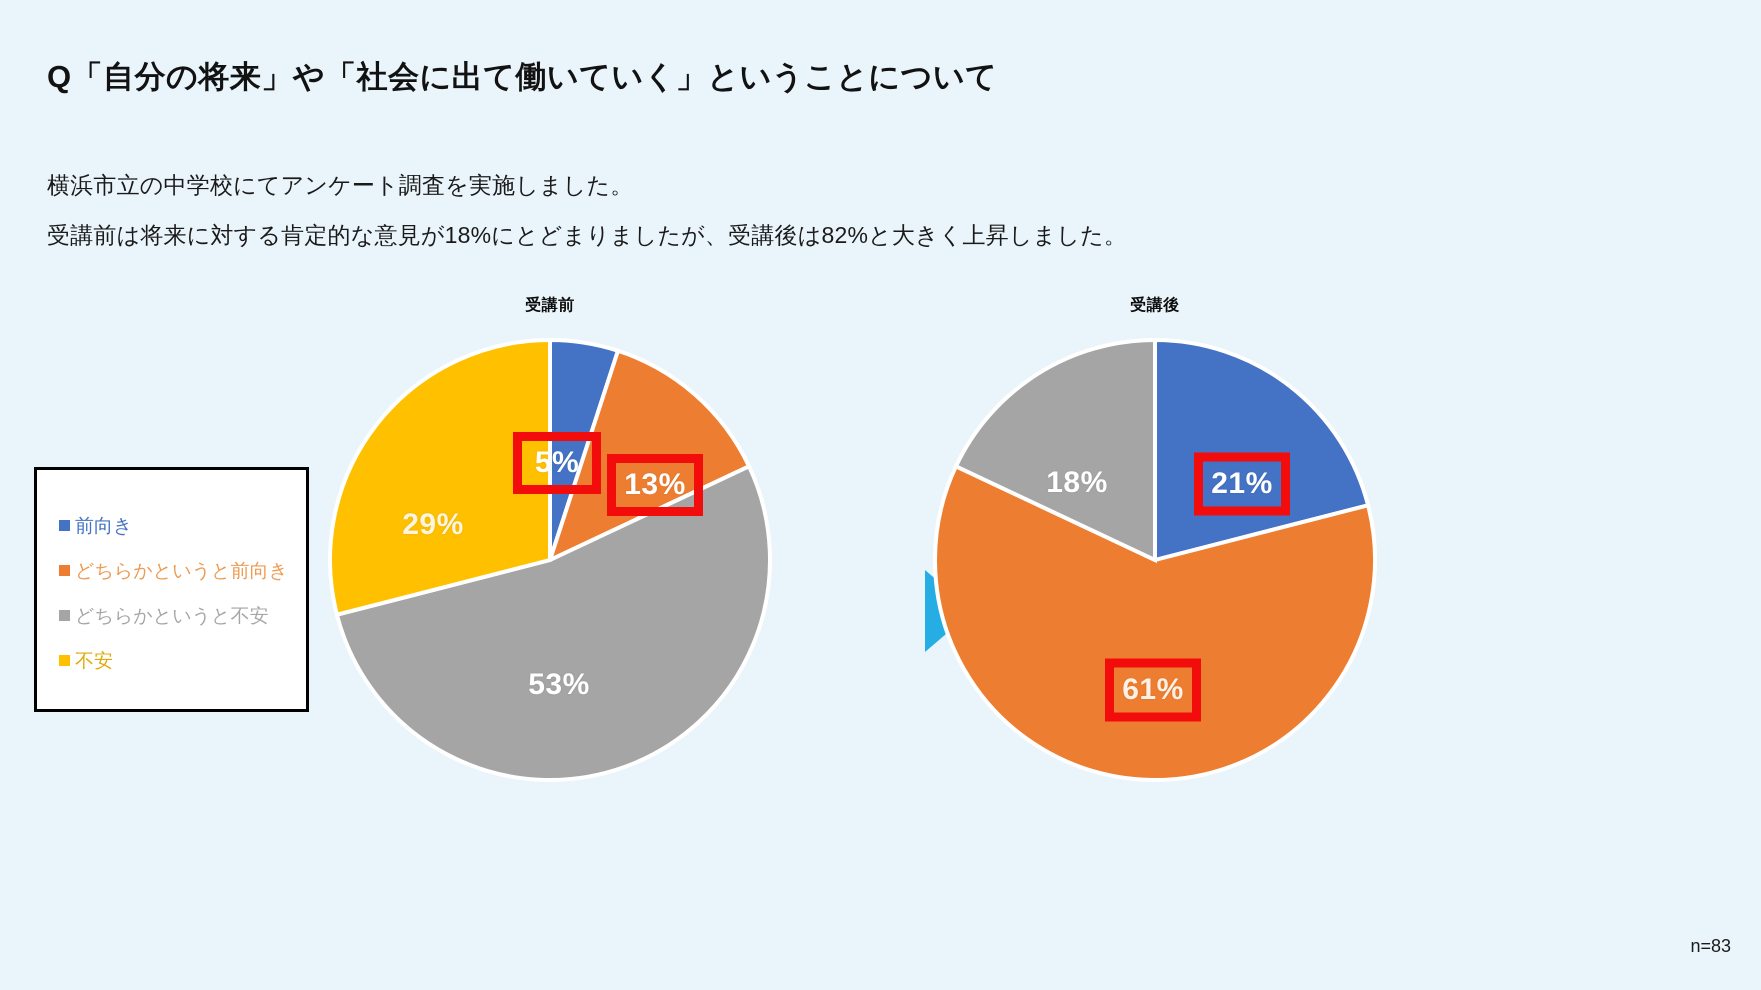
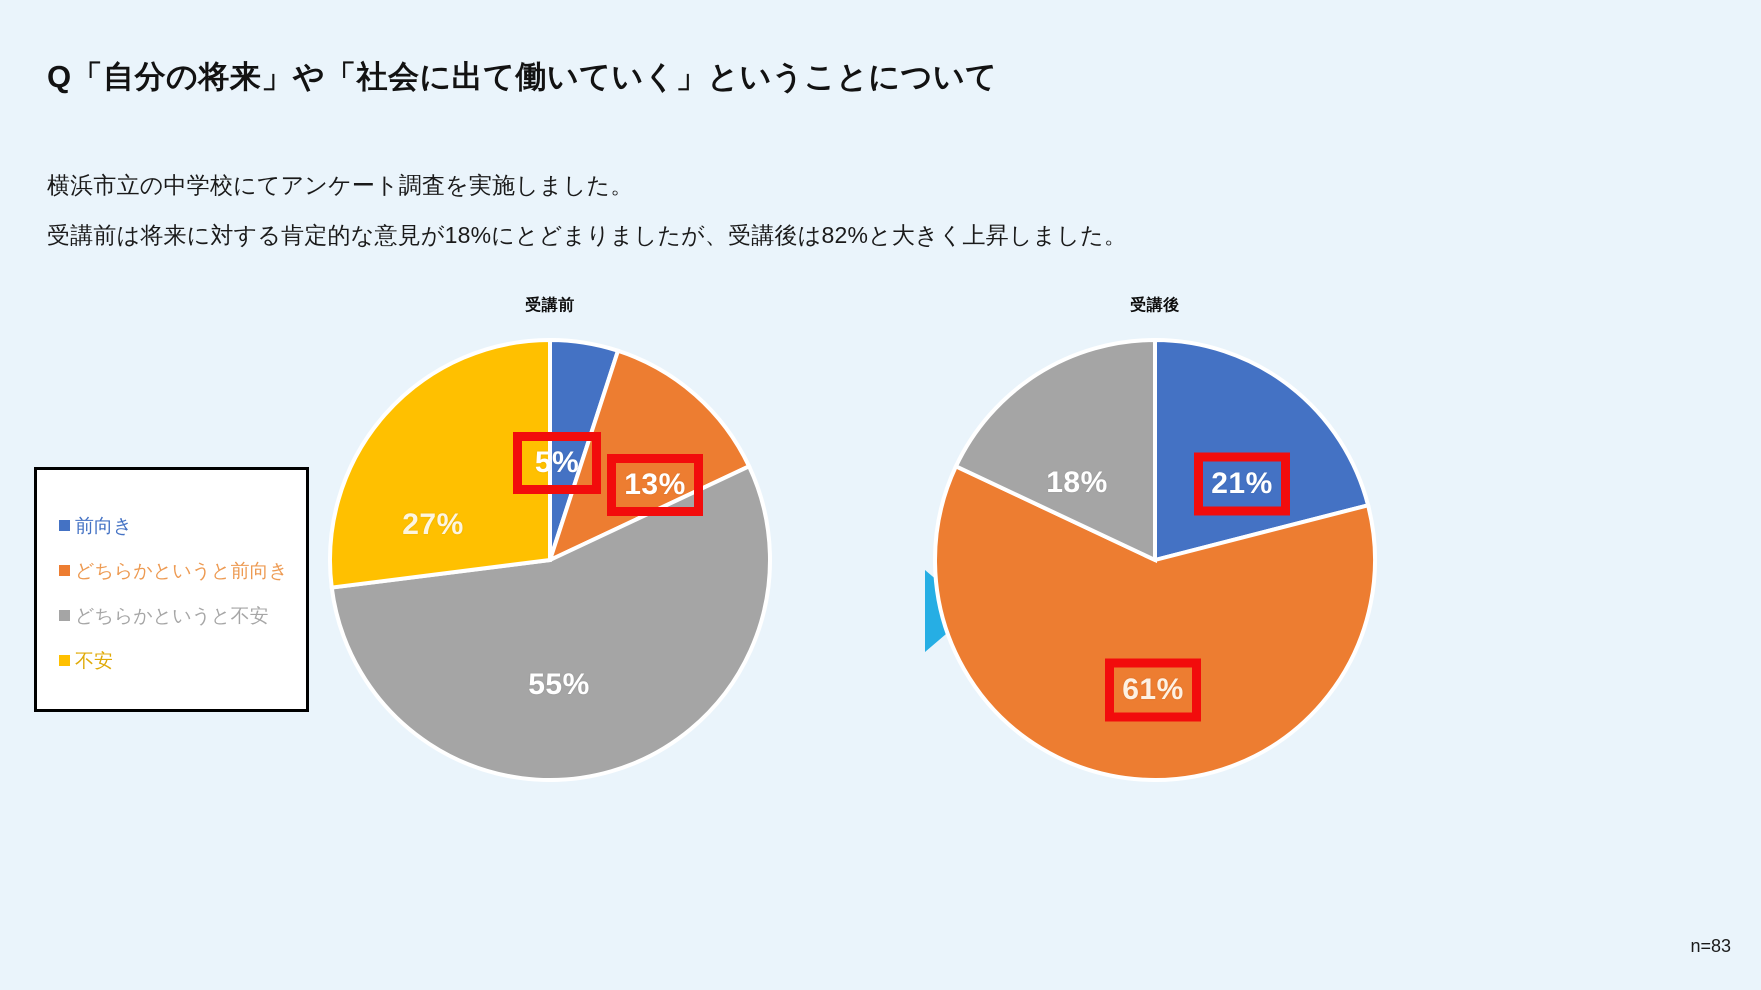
受講前/どちらかというと不安: 53% -> 55%
受講前/不安: 29% -> 27%
